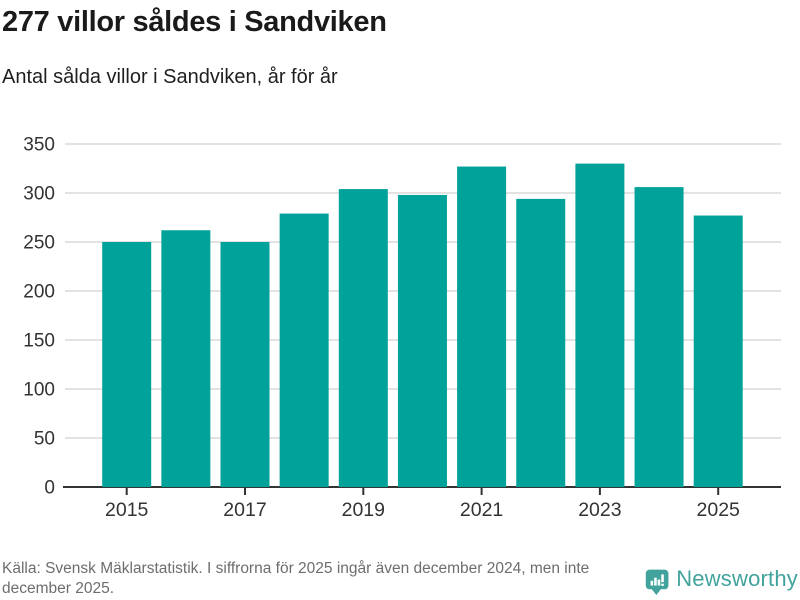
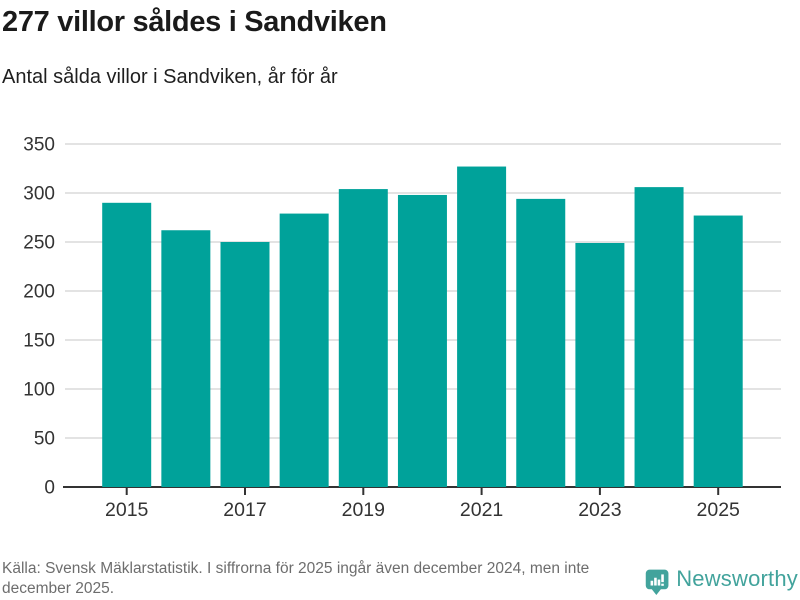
2015: 250 -> 290
2023: 330 -> 250
